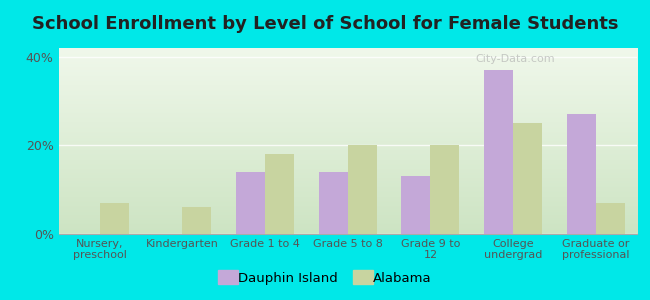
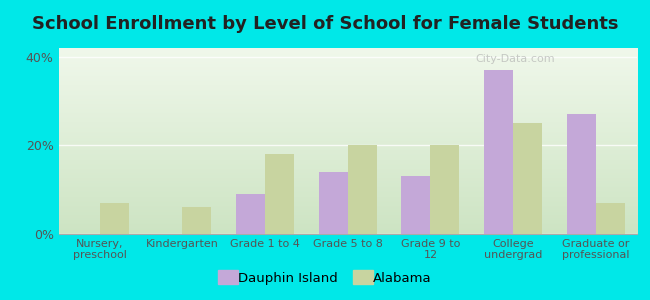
Dauphin Island/Grade 1 to 4: 14% -> 9%
